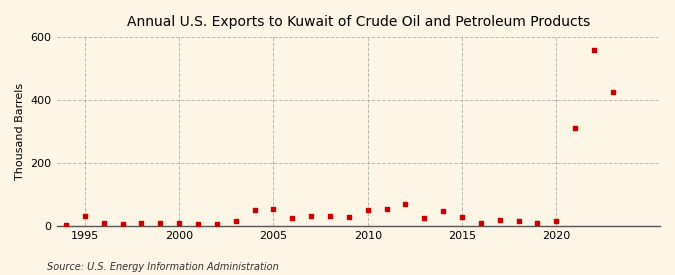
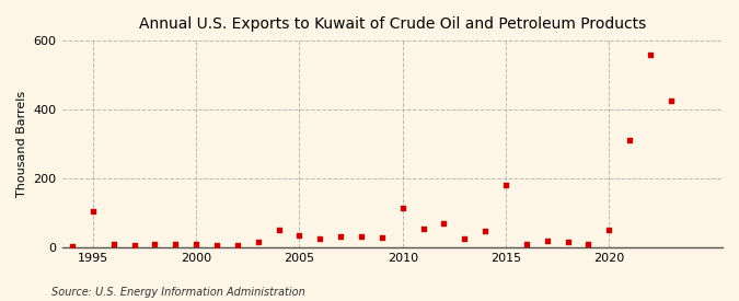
1995: 30 -> 105
2005: 55 -> 35
2010: 50 -> 115
2015: 28 -> 180
2020: 15 -> 50
